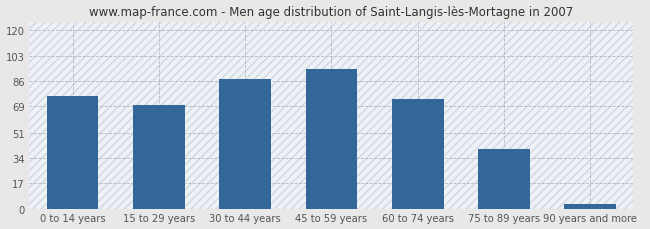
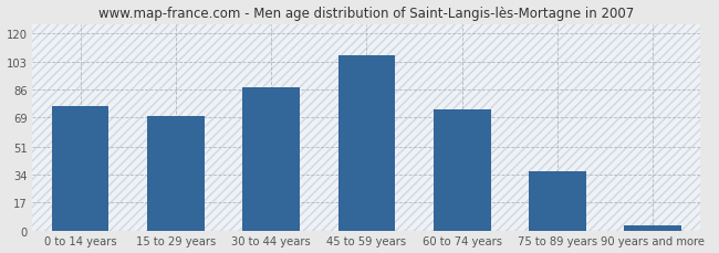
45 to 59 years: 94 -> 107
75 to 89 years: 40 -> 36
